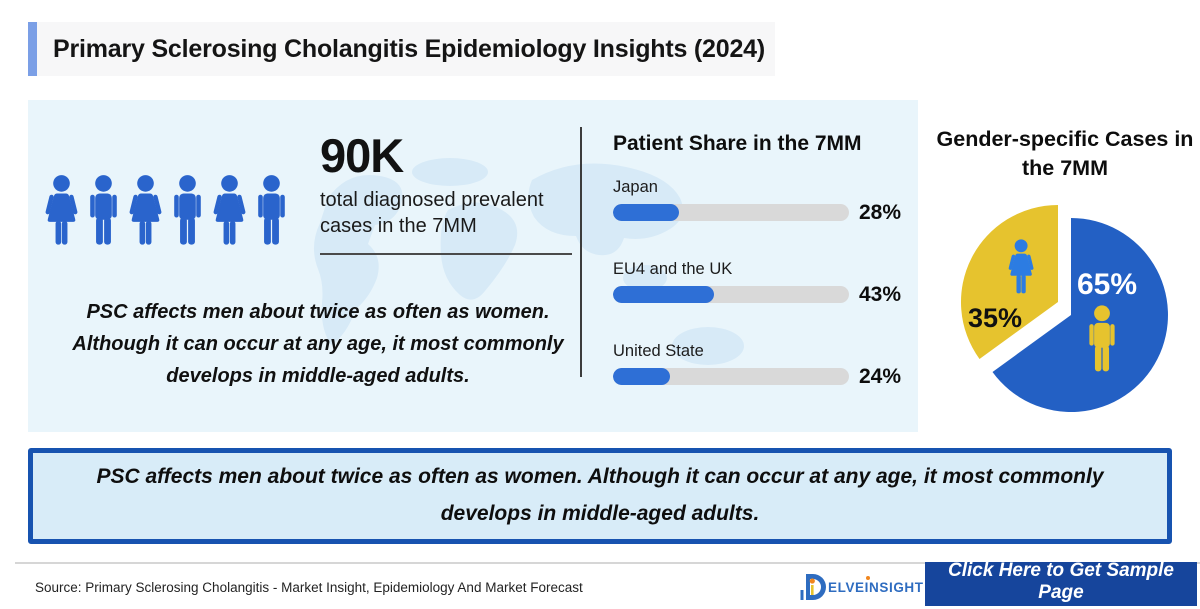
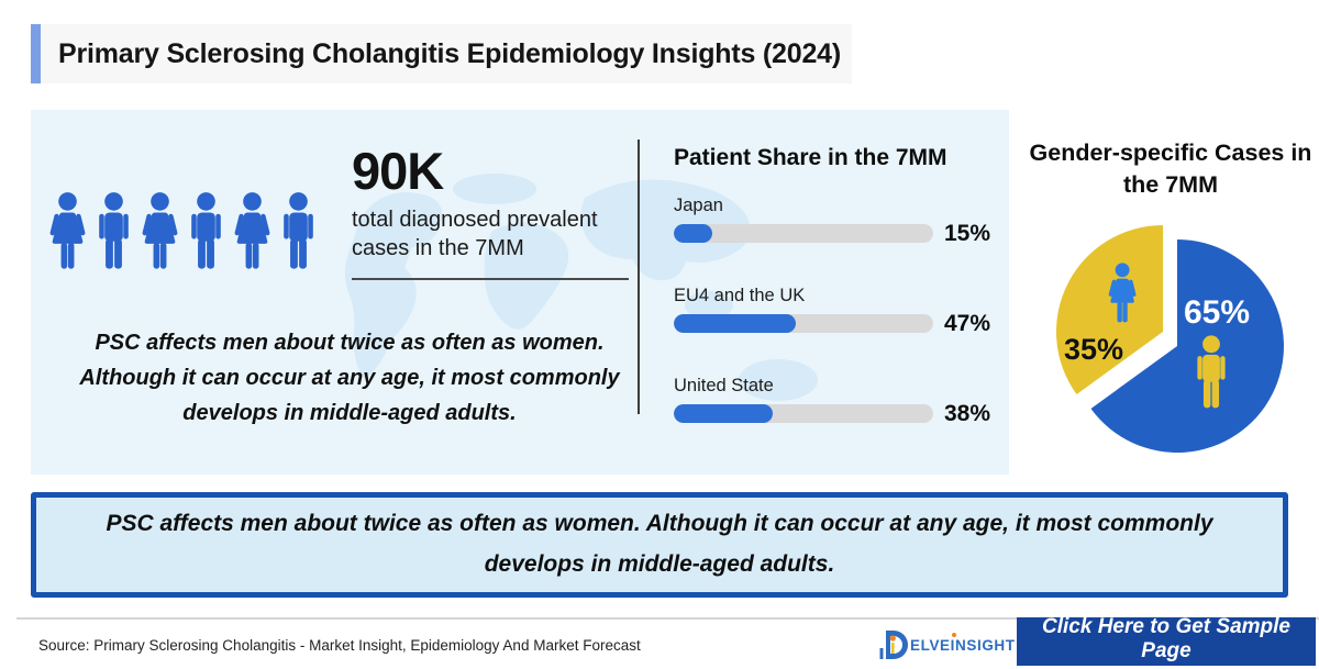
Patient Share in the 7MM/Japan: 28% -> 15%
Patient Share in the 7MM/EU4 and the UK: 43% -> 47%
Patient Share in the 7MM/United State: 24% -> 38%
